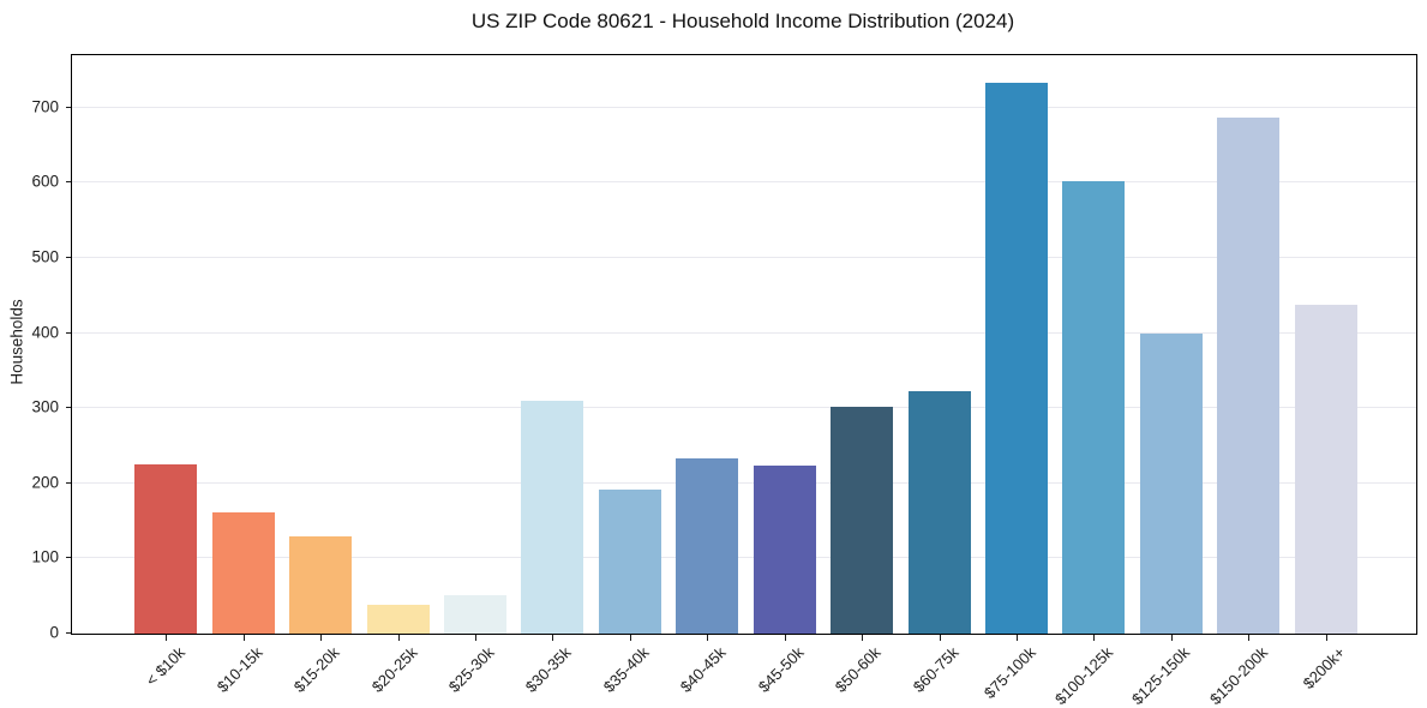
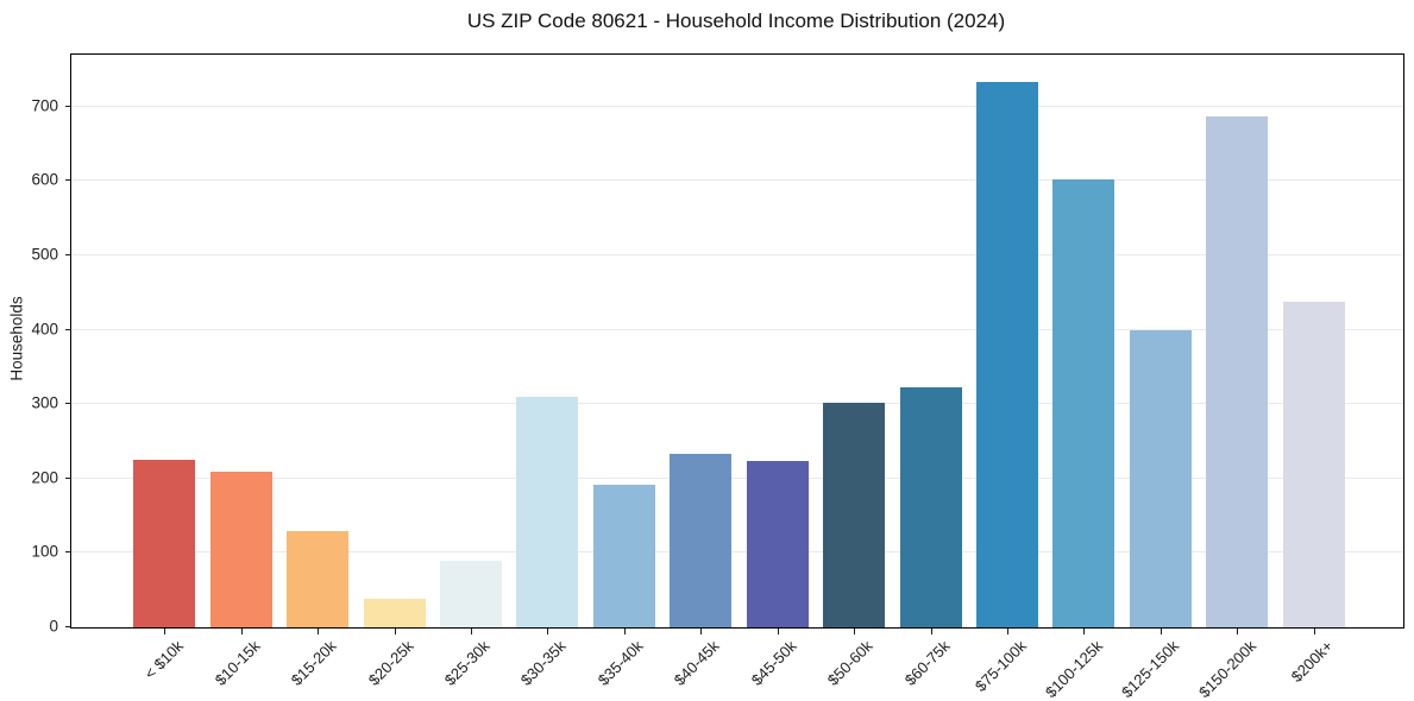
$10-15k: 160 -> 210
$25-30k: 50 -> 90
